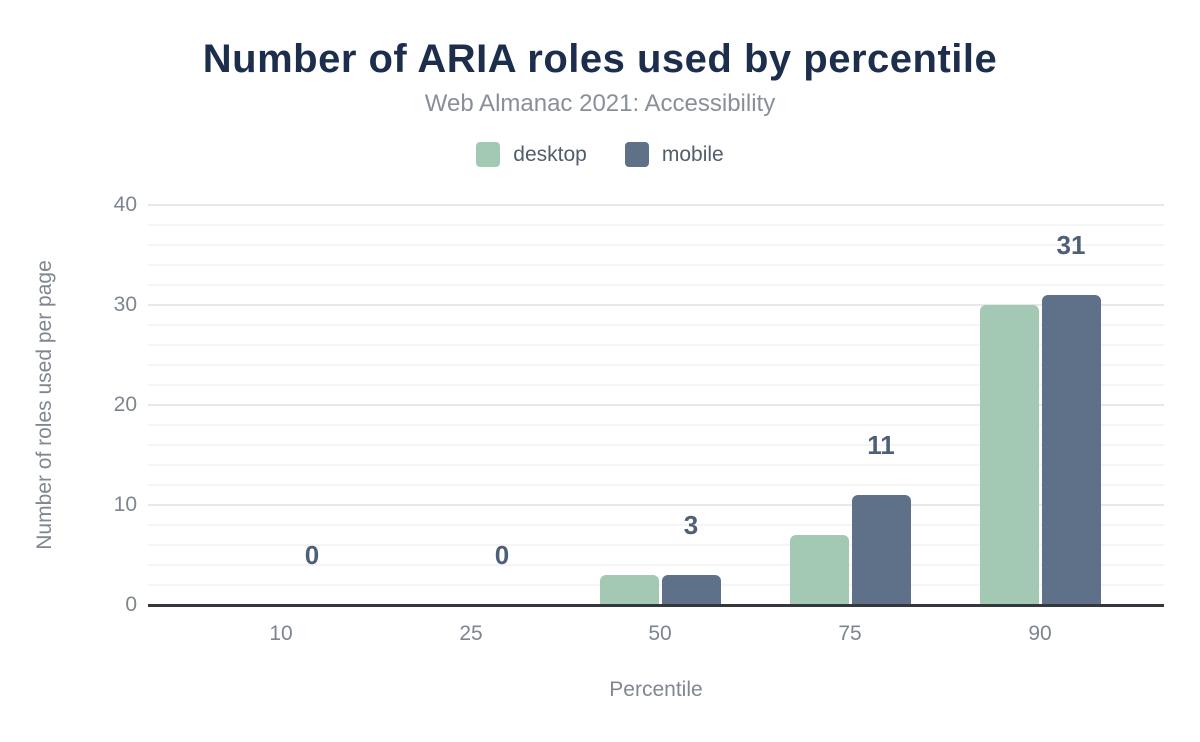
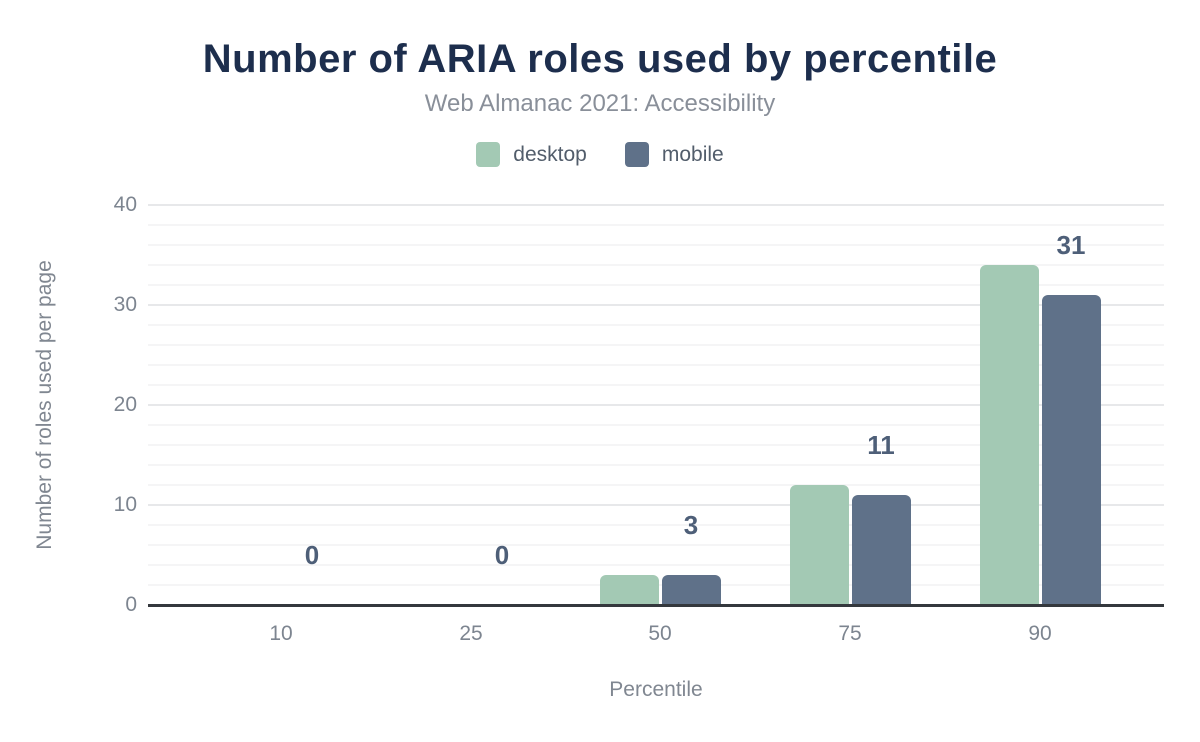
desktop/75: 7 -> 12
desktop/90: 30 -> 34
